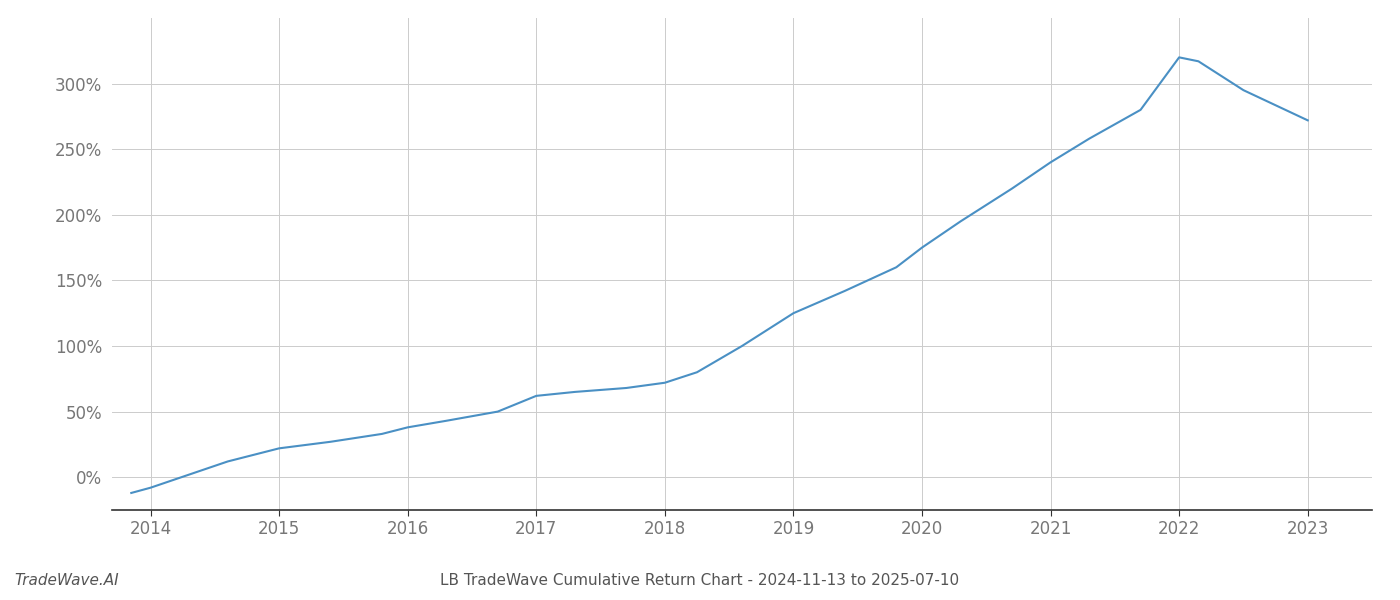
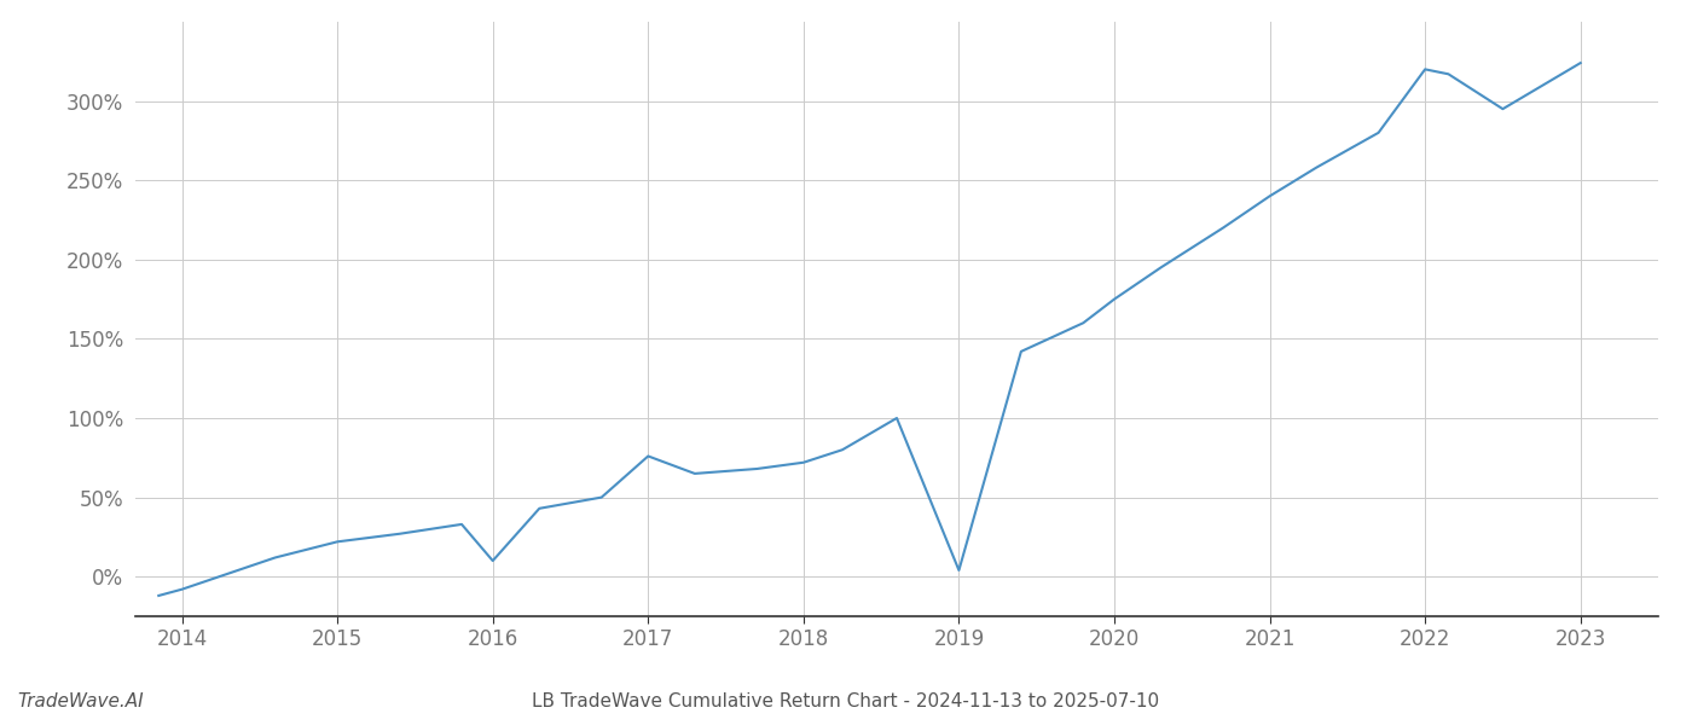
2016: 38% -> 10%
2017: 62% -> 76%
2019: 125% -> 4%
2023: 272% -> 324%
